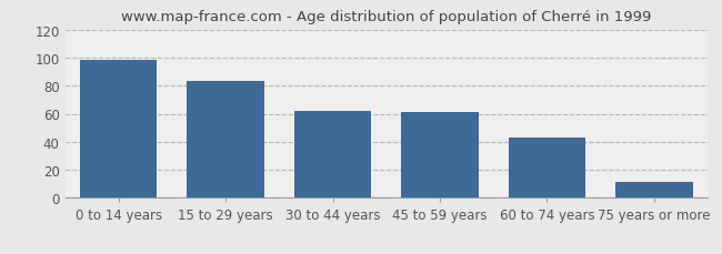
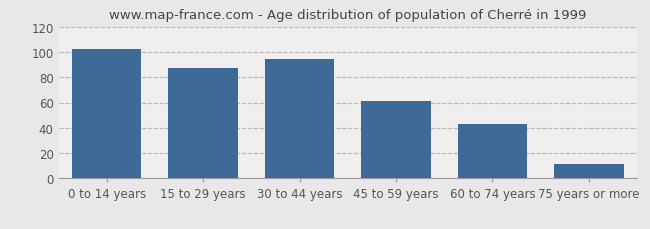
0 to 14 years: 98 -> 102
15 to 29 years: 83 -> 87
30 to 44 years: 62 -> 94
